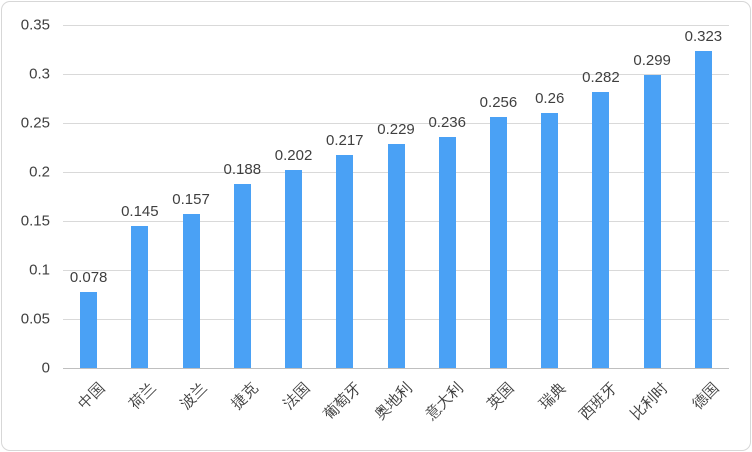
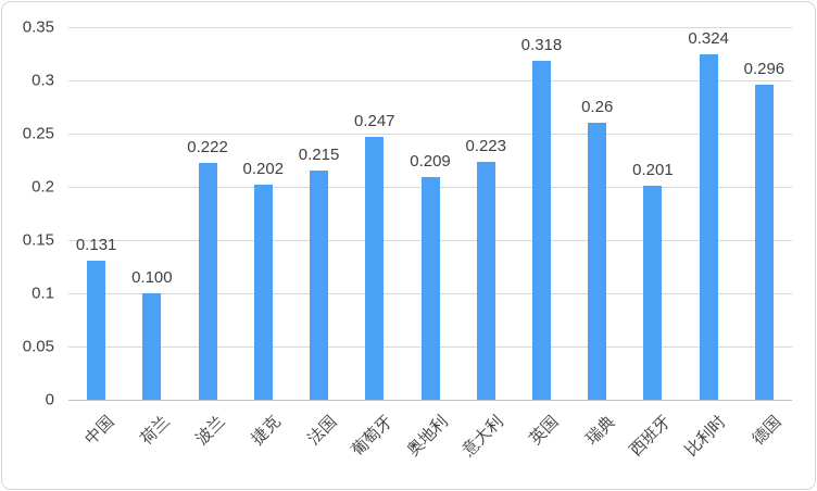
中国: 0.078 -> 0.131
荷兰: 0.145 -> 0.100
波兰: 0.157 -> 0.222
捷克: 0.188 -> 0.202
法国: 0.202 -> 0.215
葡萄牙: 0.217 -> 0.247
奥地利: 0.229 -> 0.209
意大利: 0.236 -> 0.223
英国: 0.256 -> 0.318
西班牙: 0.282 -> 0.201
比利时: 0.299 -> 0.324
德国: 0.323 -> 0.296
